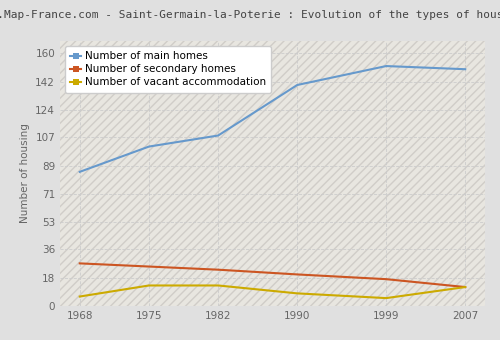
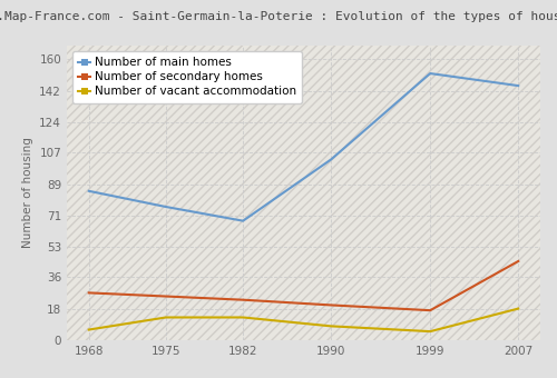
Number of main homes/1975: 101 -> 76
Number of main homes/1982: 108 -> 68
Number of main homes/1990: 140 -> 103
Number of main homes/2007: 150 -> 145
Number of secondary homes/2007: 12 -> 45
Number of vacant accommodation/2007: 12 -> 18
